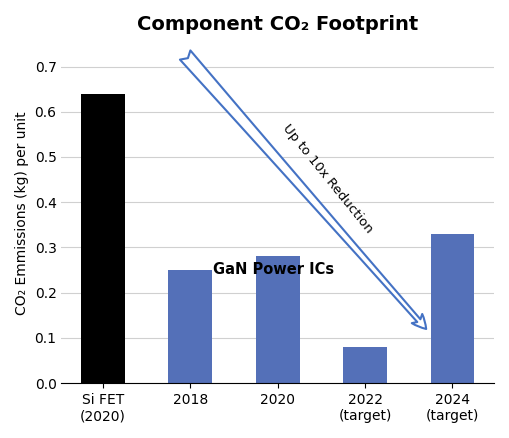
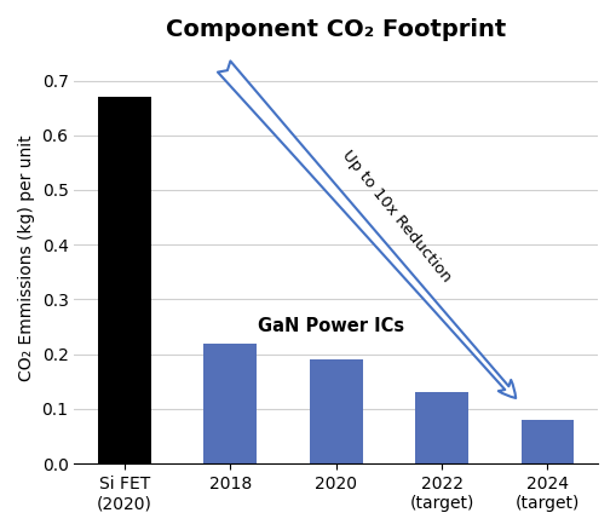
Si FET (2020): 0.64 -> 0.67
2018: 0.25 -> 0.22
2020: 0.28 -> 0.19
2022 (target): 0.08 -> 0.13
2024 (target): 0.33 -> 0.08
